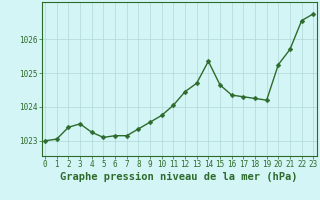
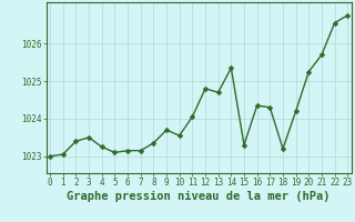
9: 1023.55 -> 1023.70
10: 1023.75 -> 1023.55
12: 1024.45 -> 1024.80
15: 1024.65 -> 1023.30
18: 1024.25 -> 1023.20
